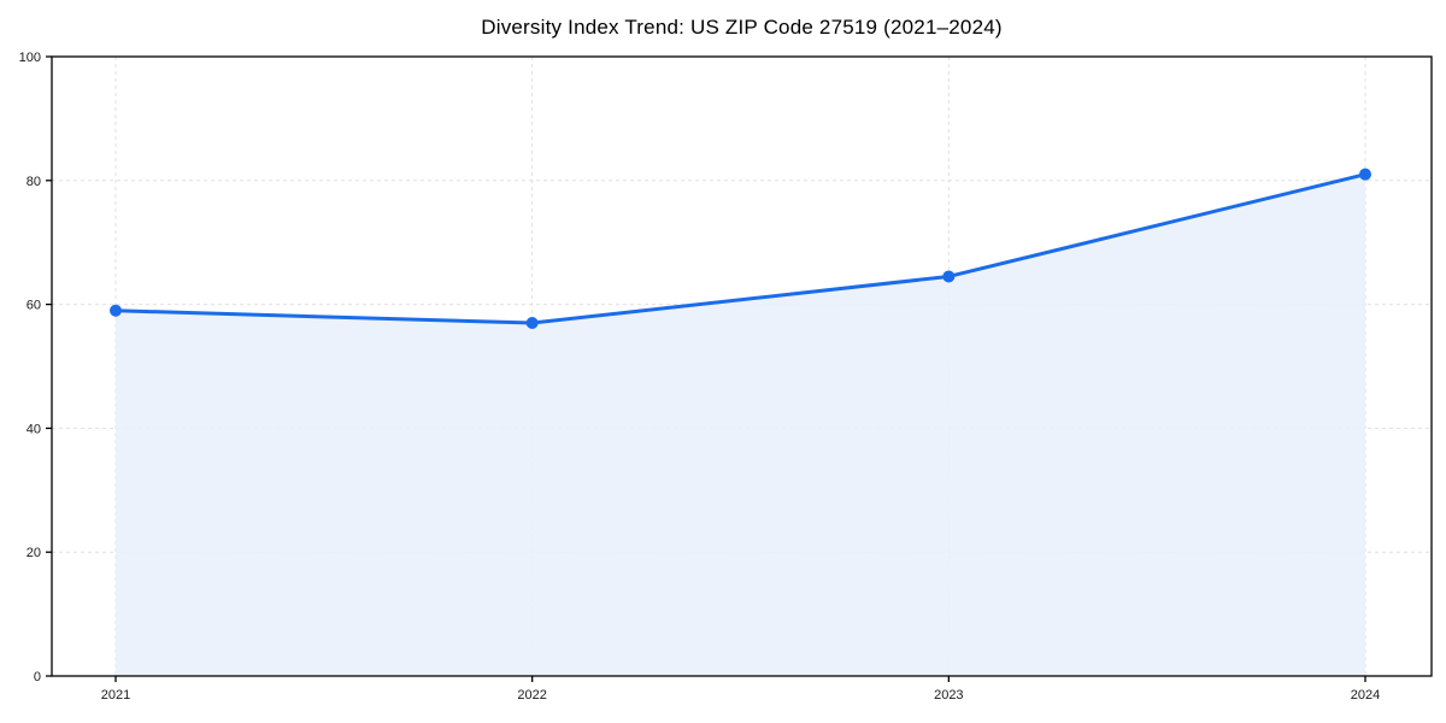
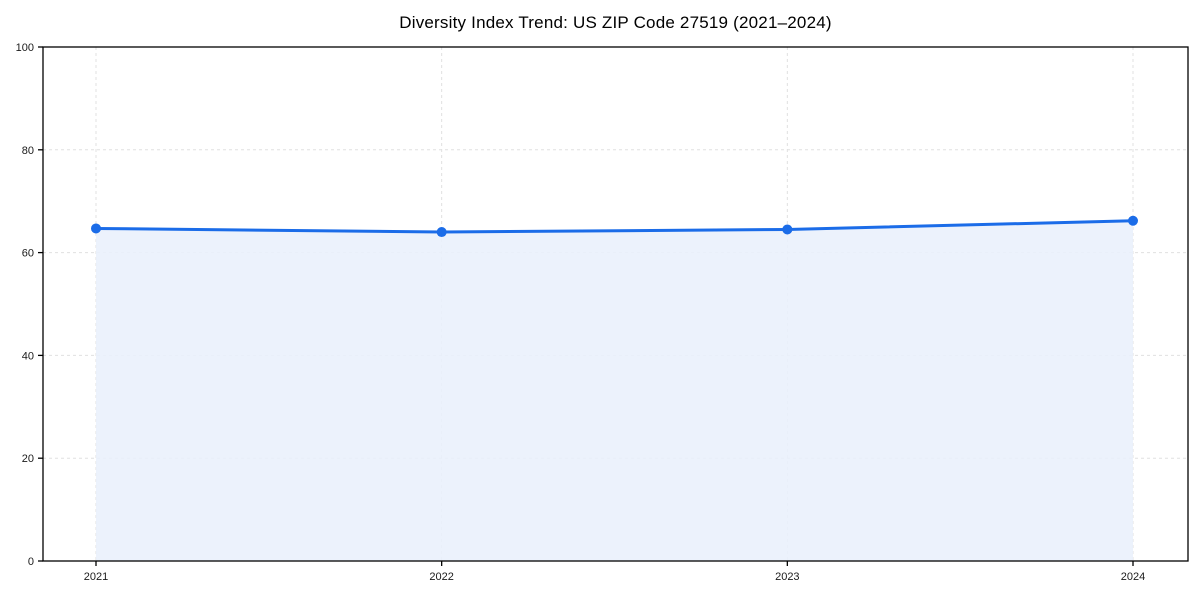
2021: 59 -> 65
2022: 57 -> 64
2024: 81 -> 66
